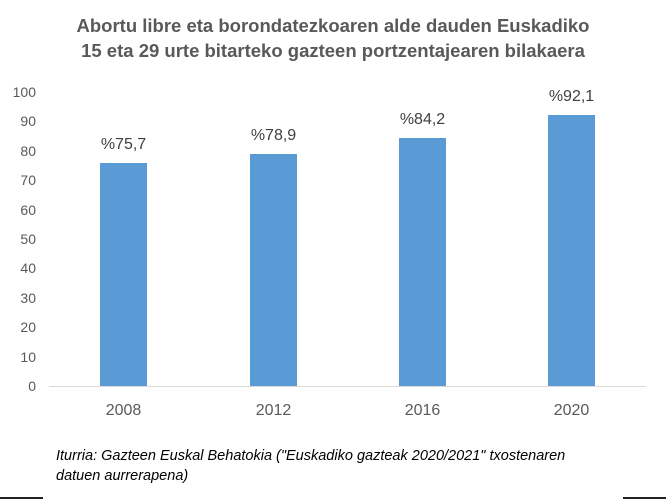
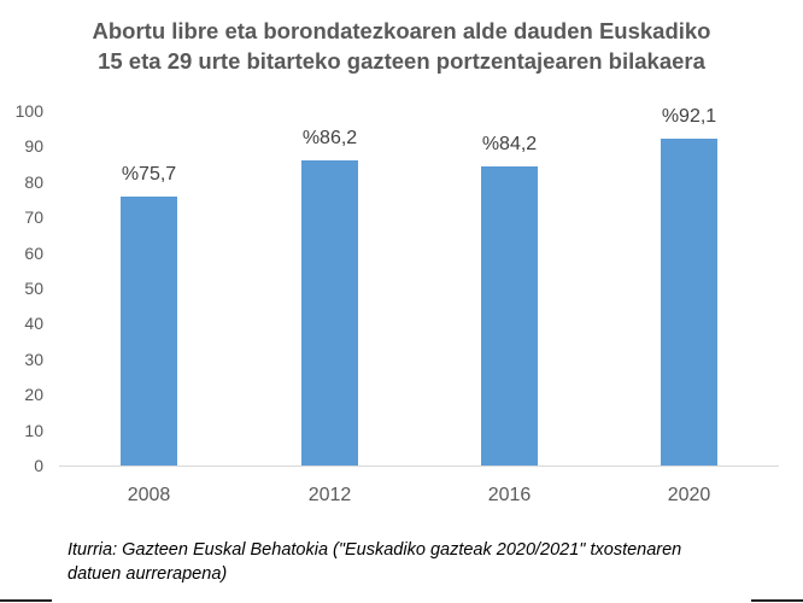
2012: 78,9 -> 86,2
